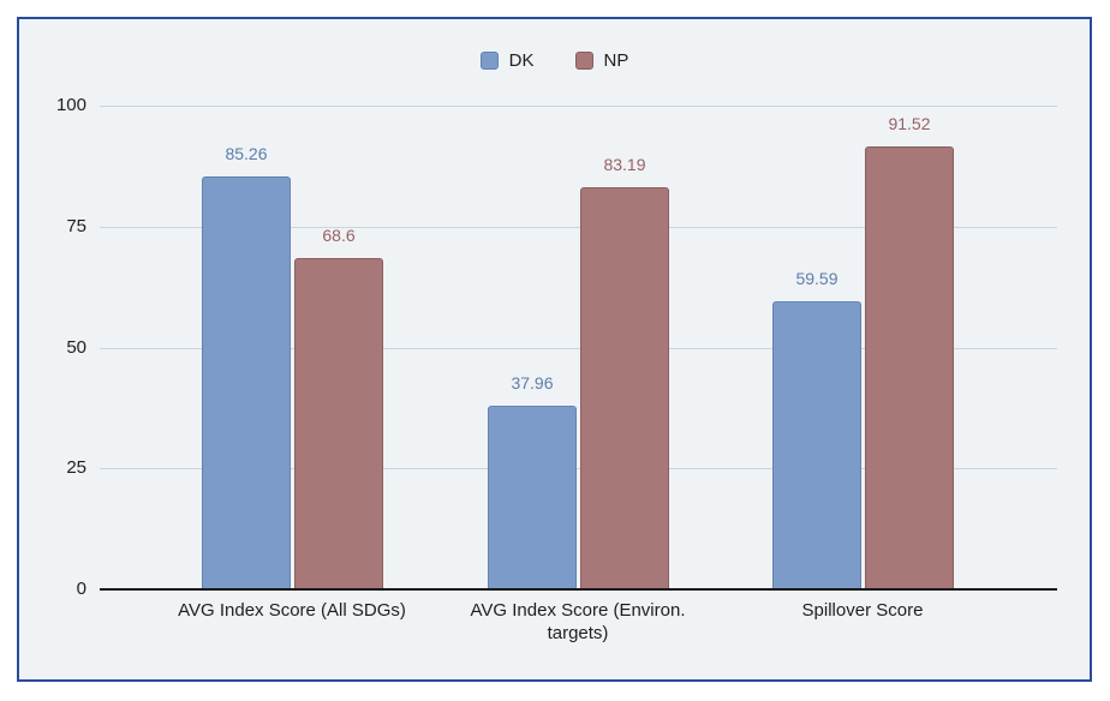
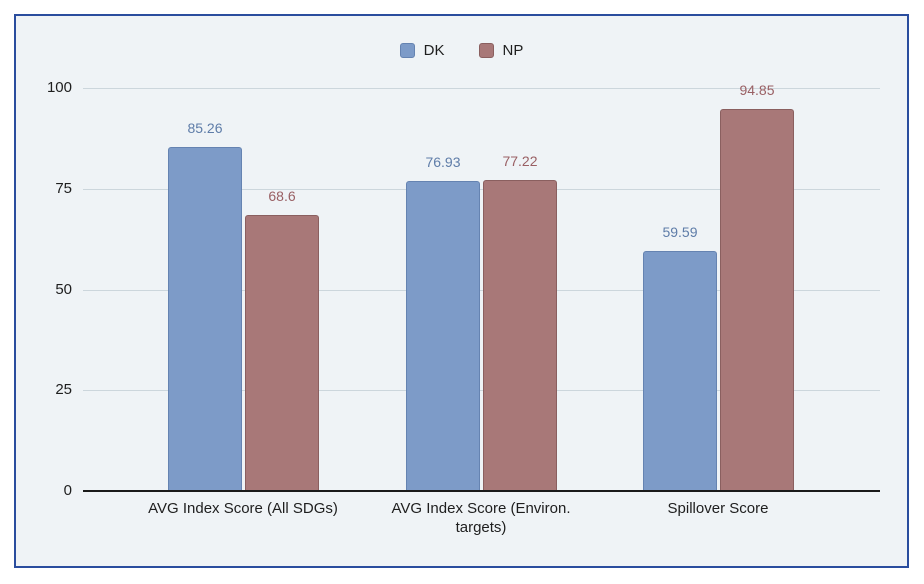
DK/AVG Index Score (Environ. targets): 37.96 -> 76.93
NP/AVG Index Score (Environ. targets): 83.19 -> 77.22
NP/Spillover Score: 91.52 -> 94.85
